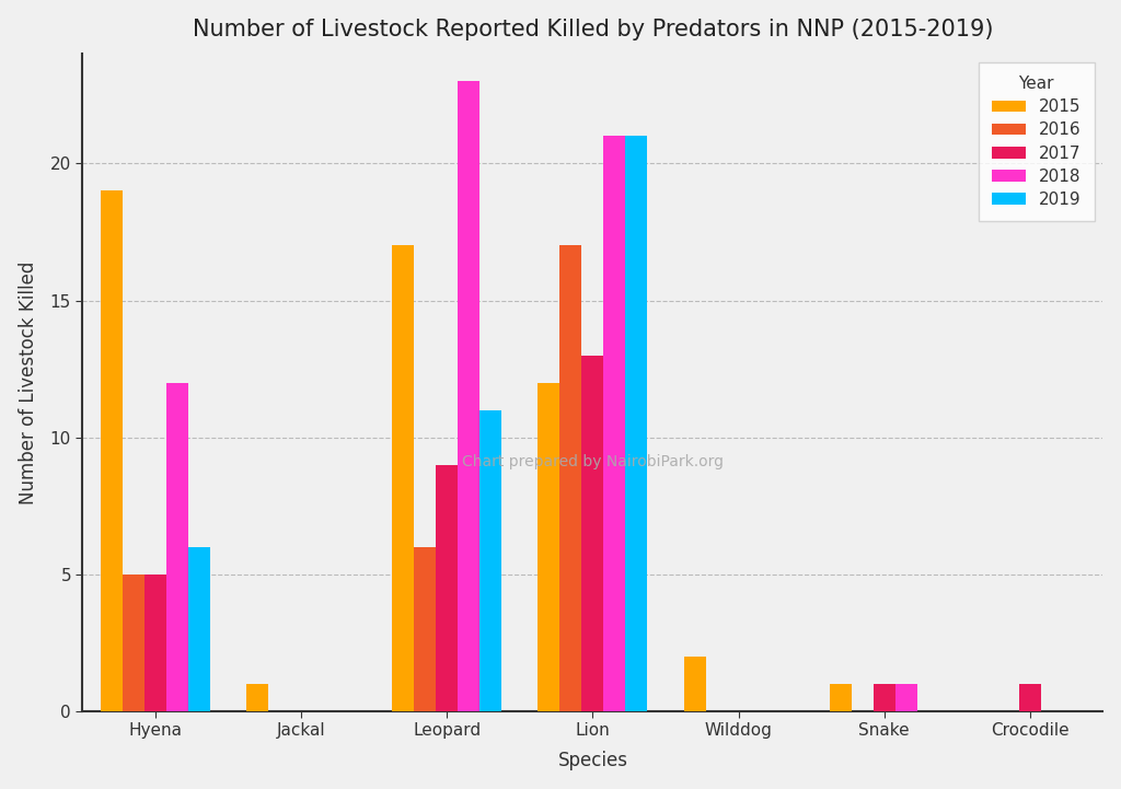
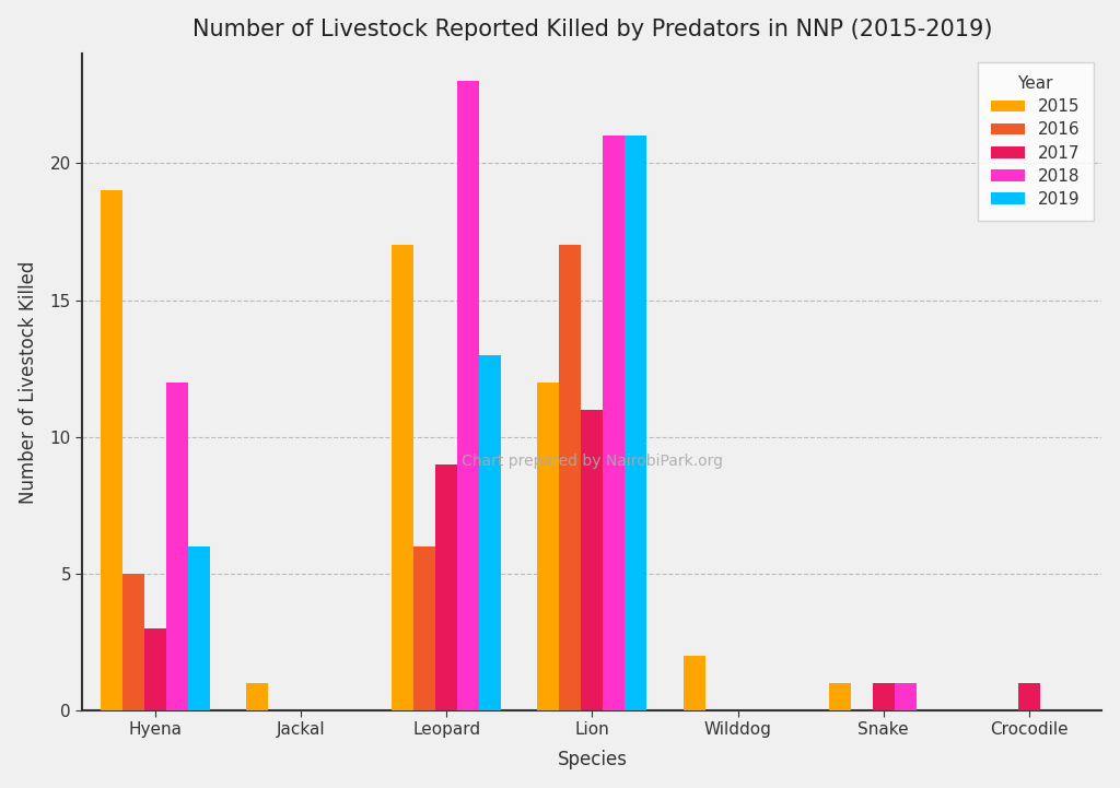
2017/Hyena: 5 -> 3
2019/Leopard: 11 -> 13
2017/Lion: 13 -> 11
